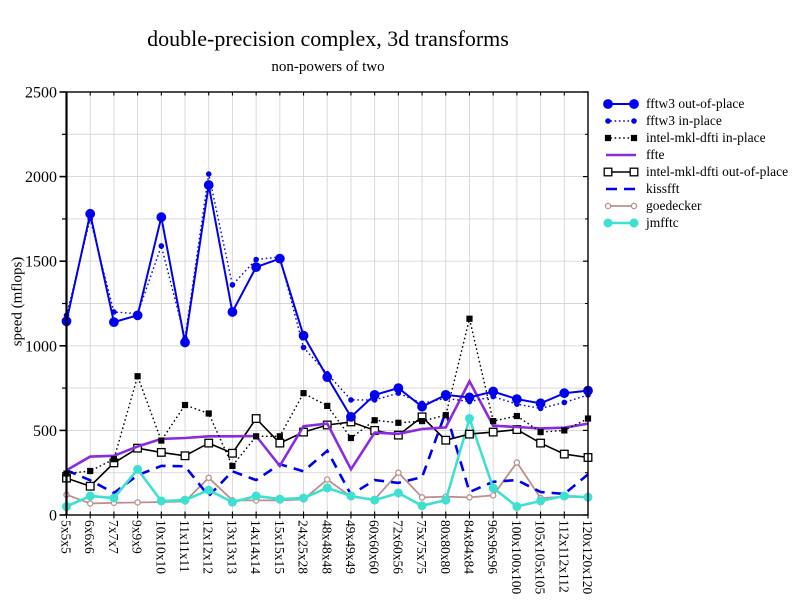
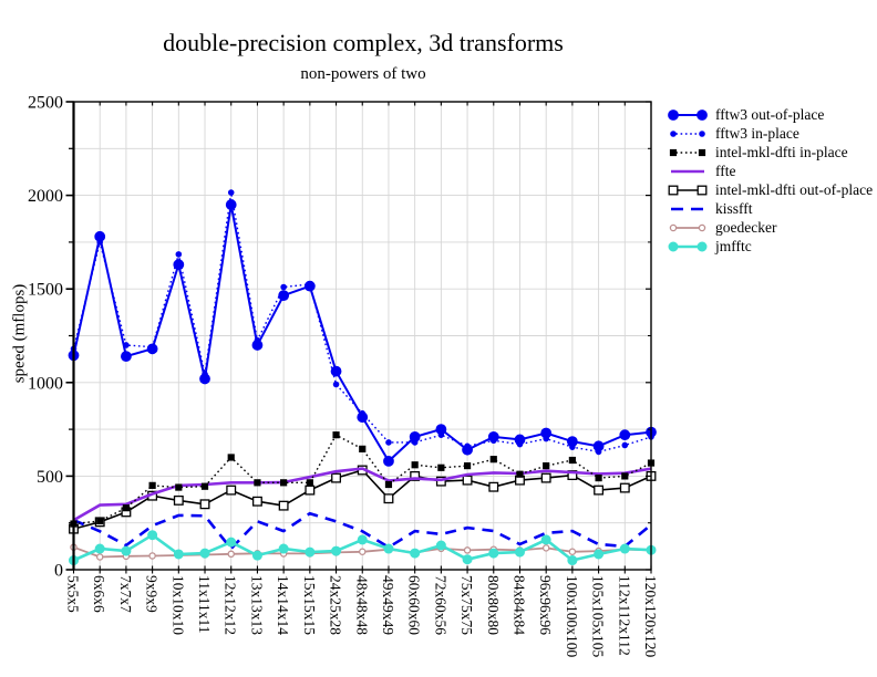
intel-mkl-dfti out-of-place/6x6x6: 170 -> 260
intel-mkl-dfti in-place/9x9x9: 820 -> 450
jmfftc/9x9x9: 270 -> 180
fftw3 out-of-place/10x10x10: 1760 -> 1630
fftw3 in-place/10x10x10: 1590 -> 1680
intel-mkl-dfti in-place/11x11x11: 650 -> 440
goedecker/12x12x12: 220 -> 80
fftw3 in-place/13x13x13: 1360 -> 1220
intel-mkl-dfti in-place/13x13x13: 290 -> 460
intel-mkl-dfti out-of-place/14x14x14: 570 -> 340
ffte/15x15x15: 290 -> 500
kissfft/48x48x48: 380 -> 200
goedecker/48x48x48: 210 -> 100
ffte/49x49x49: 270 -> 480
intel-mkl-dfti out-of-place/49x49x49: 550 -> 380
goedecker/72x60x56: 250 -> 110
intel-mkl-dfti out-of-place/75x75x75: 580 -> 480
kissfft/80x80x80: 610 -> 210
intel-mkl-dfti in-place/84x84x84: 1160 -> 510
ffte/84x84x84: 790 -> 510
jmfftc/84x84x84: 570 -> 90
goedecker/100x100x100: 310 -> 100
intel-mkl-dfti out-of-place/112x112x112: 360 -> 440
intel-mkl-dfti out-of-place/120x120x120: 340 -> 500
